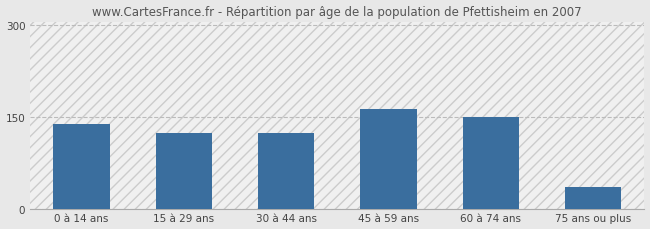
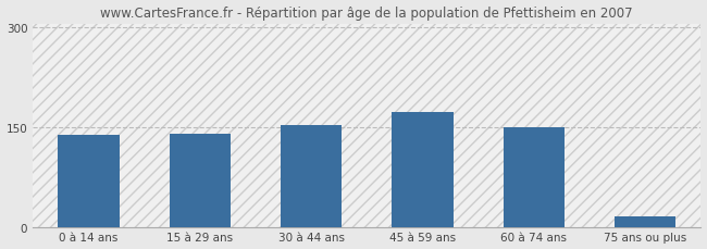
15 à 29 ans: 124 -> 140
30 à 44 ans: 124 -> 152
45 à 59 ans: 162 -> 172
75 ans ou plus: 36 -> 15
